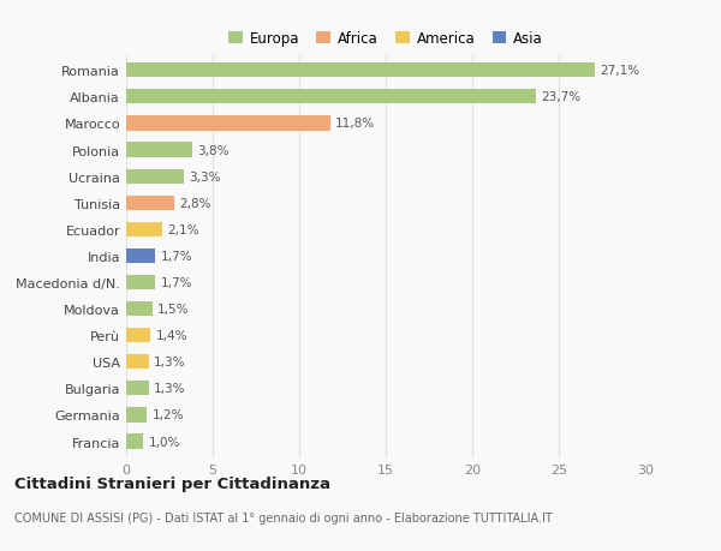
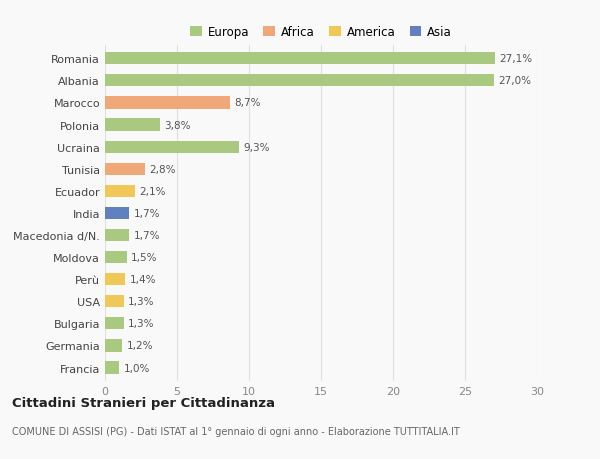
Albania: 23,7% -> 27,0%
Marocco: 11,8% -> 8,7%
Ucraina: 3,3% -> 9,3%
